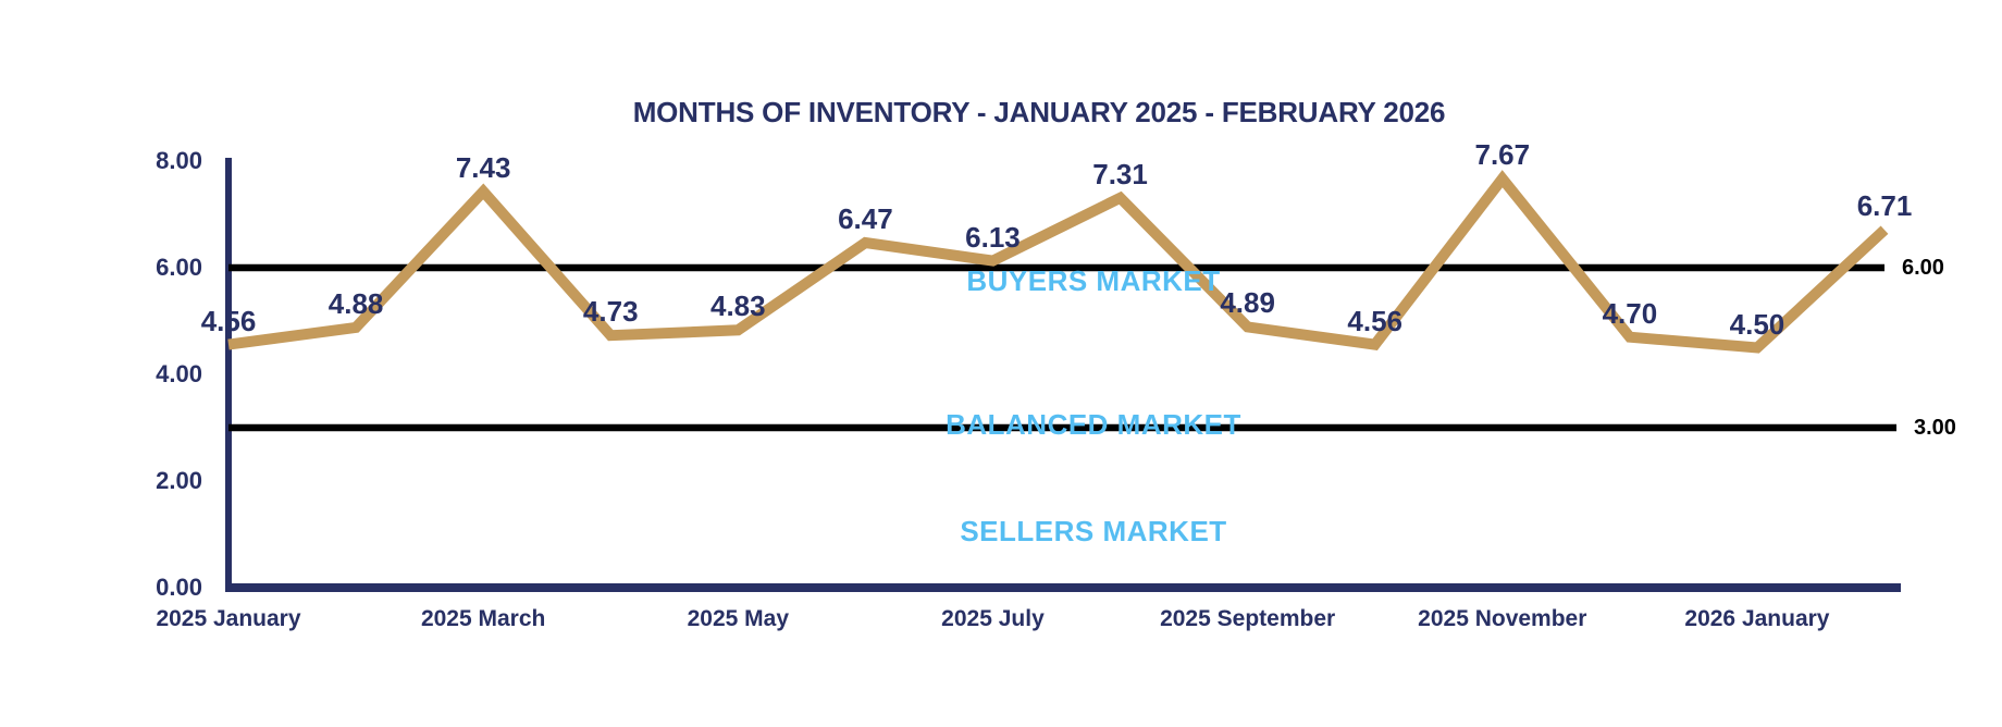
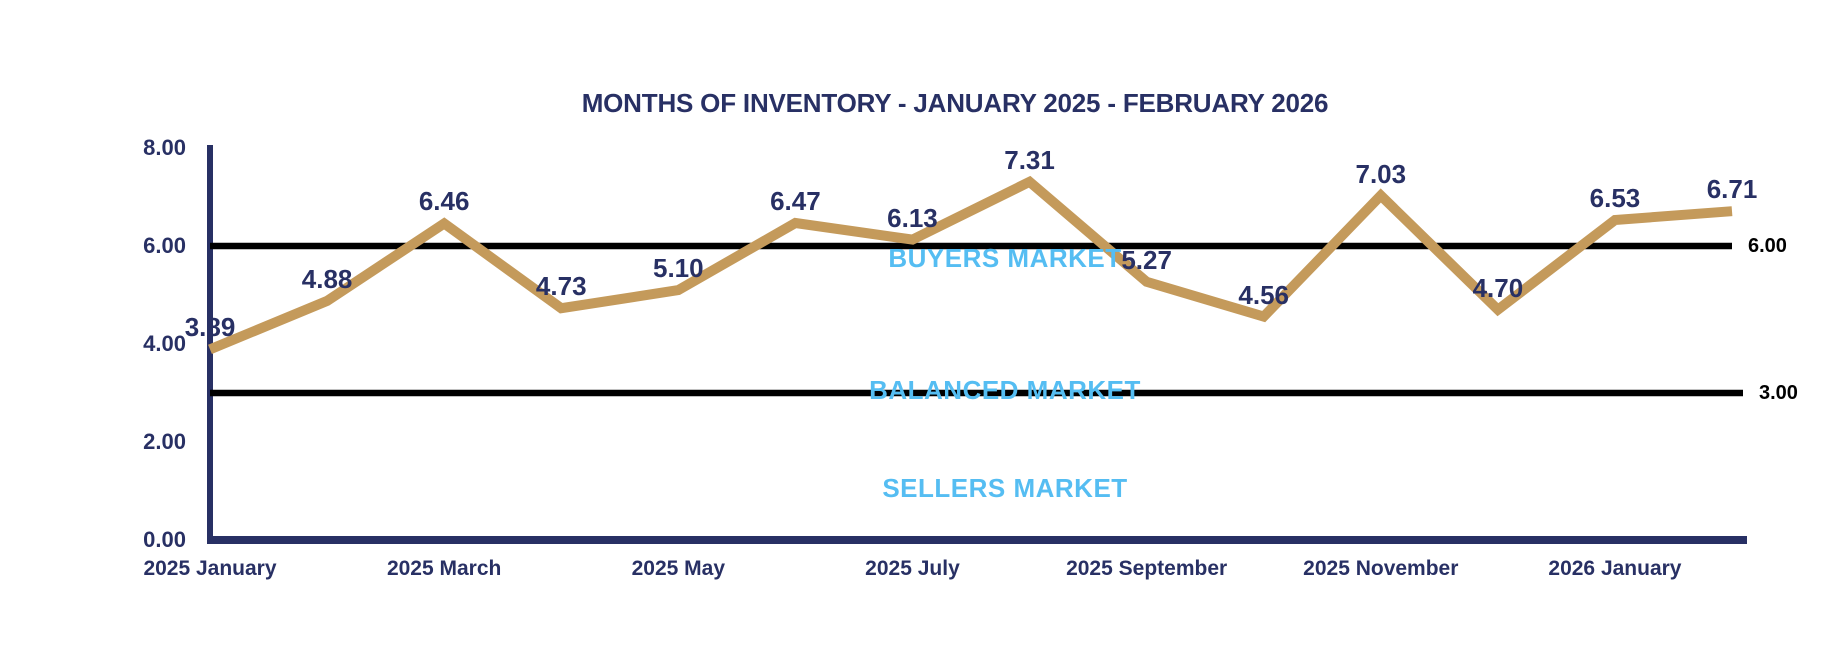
2025 January: 4.56 -> 3.89
2025 March: 7.43 -> 6.46
2025 May: 4.83 -> 5.10
2025 September: 4.89 -> 5.27
2025 November: 7.67 -> 7.03
2026 January: 4.50 -> 6.53
